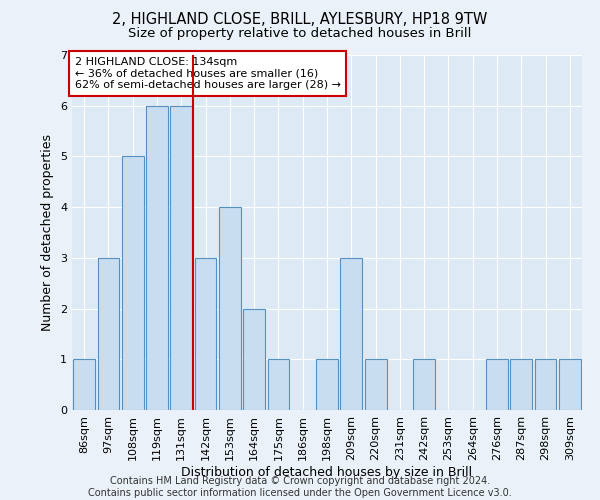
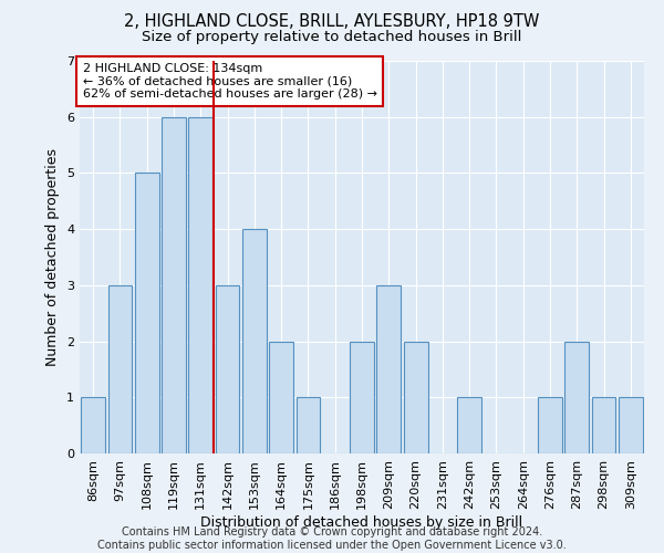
198sqm: 1 -> 2
220sqm: 1 -> 2
287sqm: 1 -> 2
